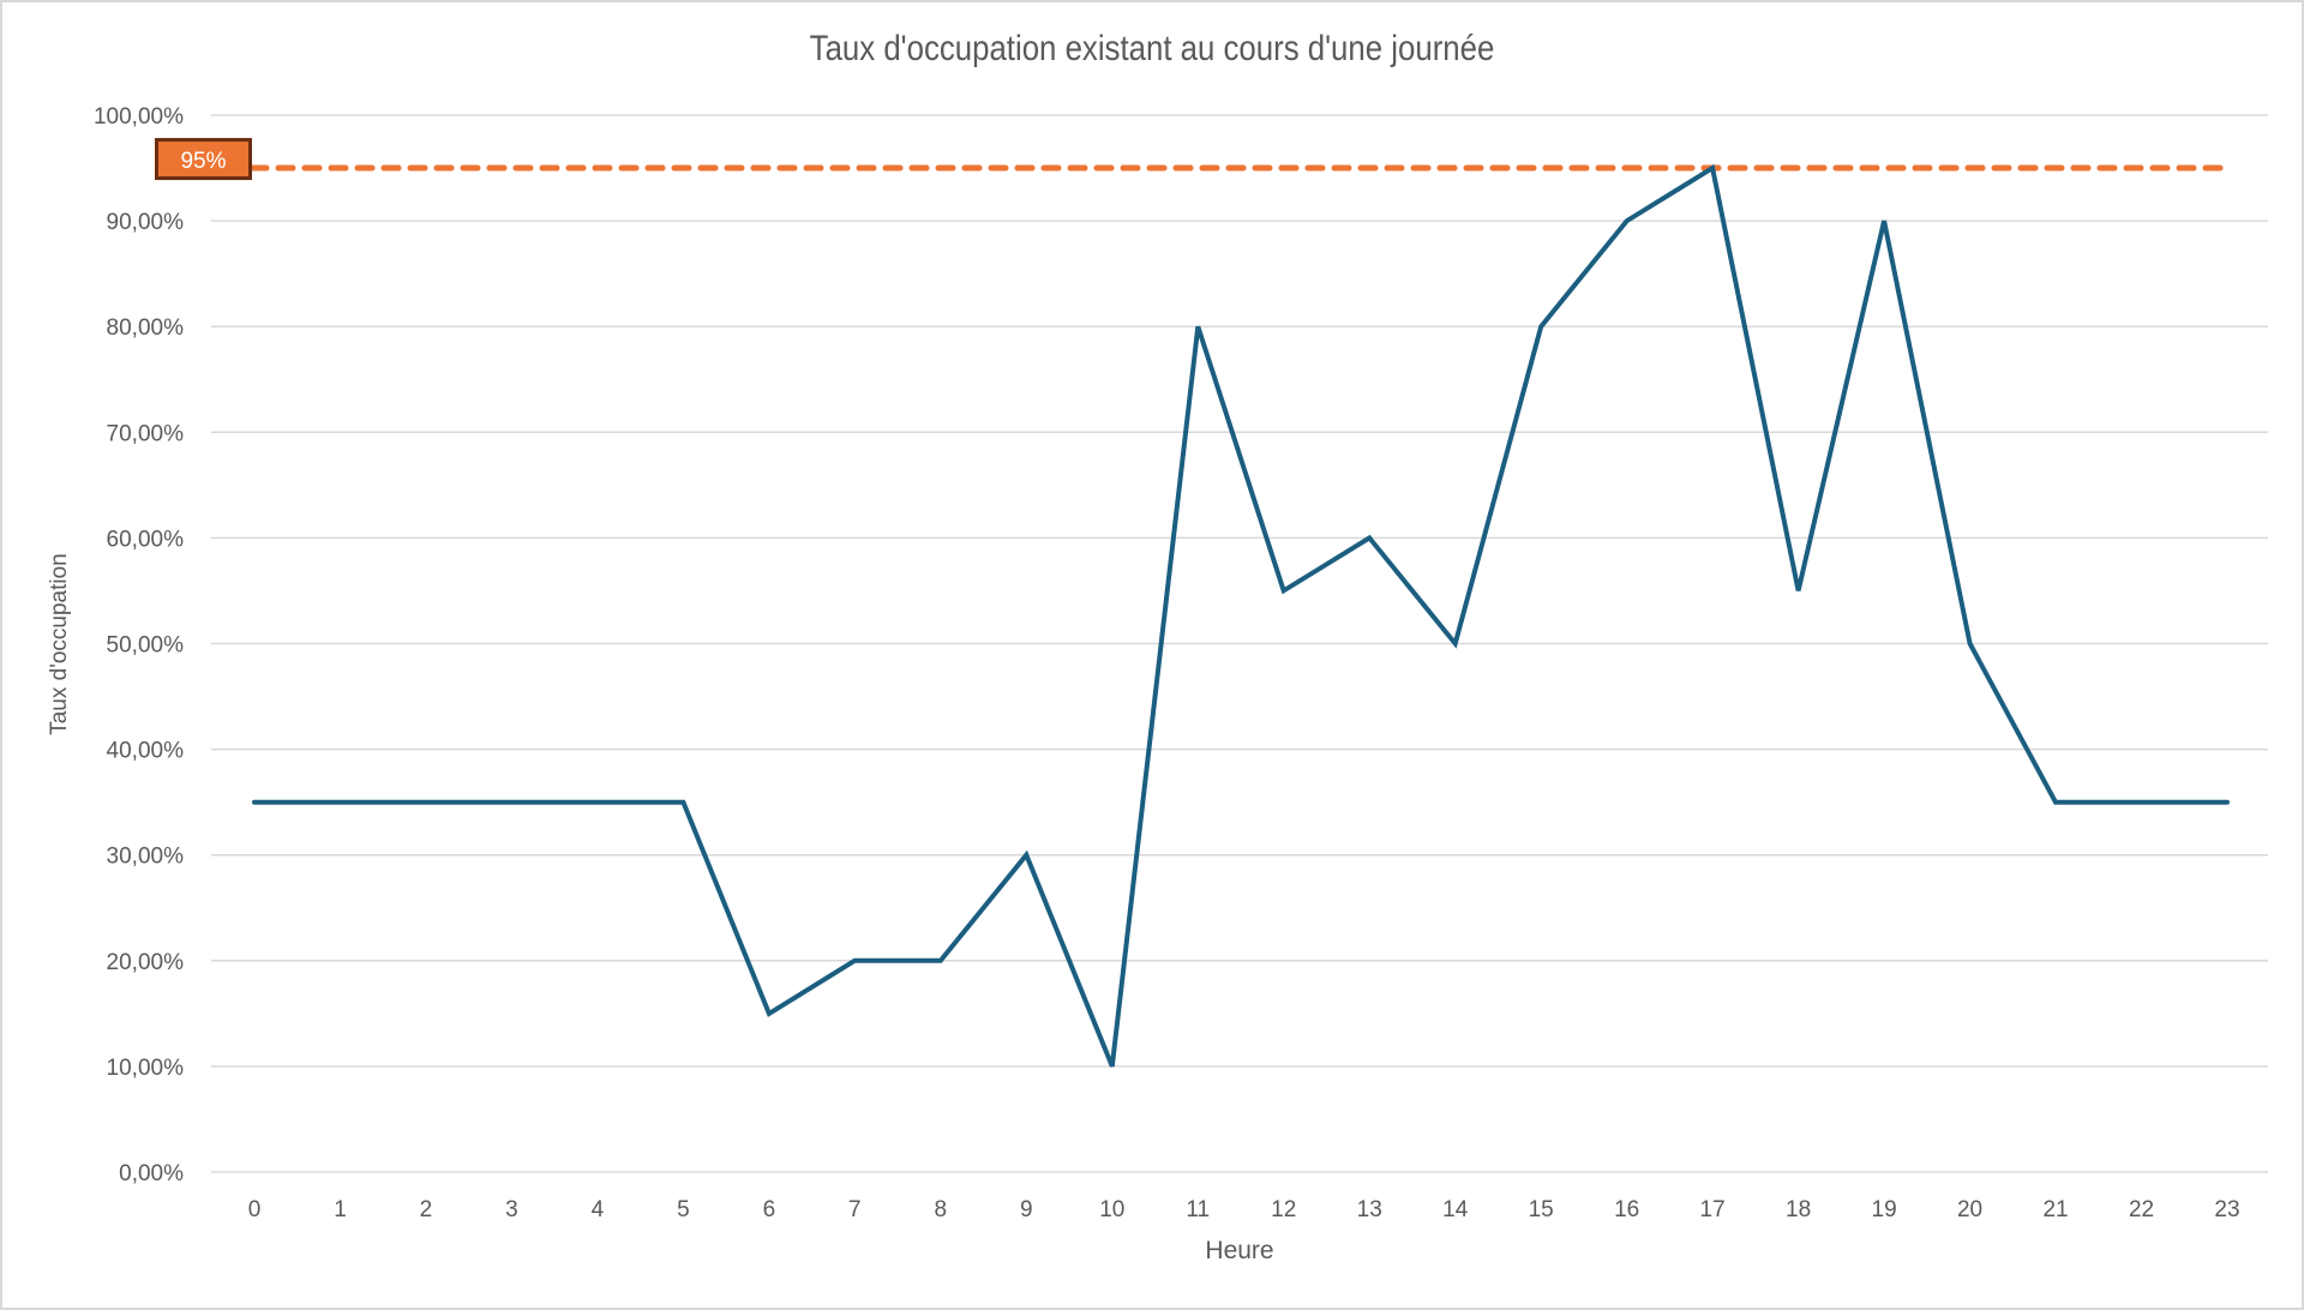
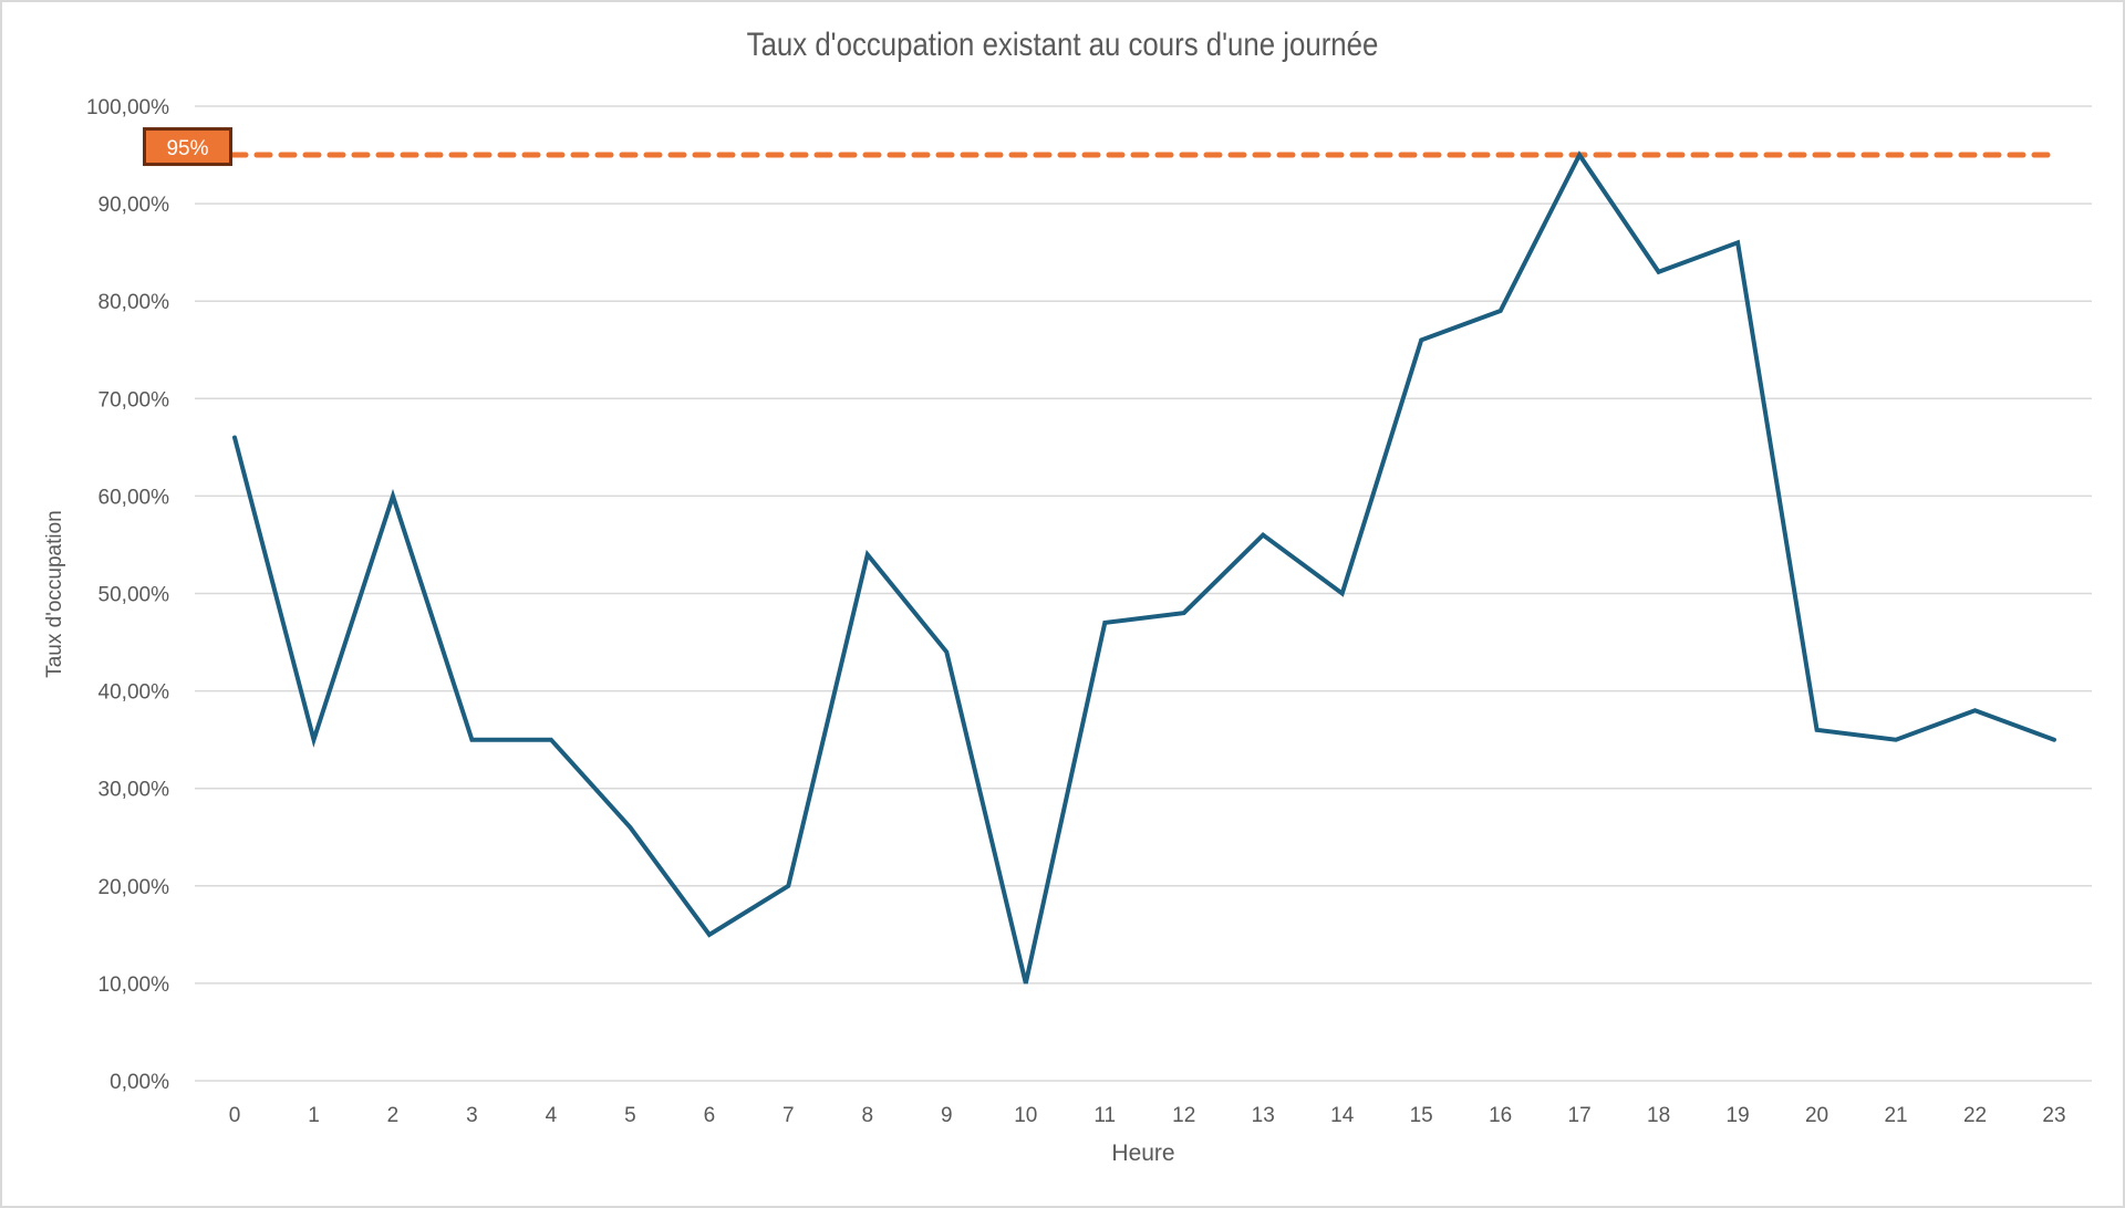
0: 35% -> 66%
2: 35% -> 60%
5: 35% -> 26%
8: 20% -> 54%
9: 30% -> 44%
11: 80% -> 47%
12: 55% -> 48%
13: 60% -> 56%
15: 80% -> 76%
16: 90% -> 79%
18: 55% -> 83%
19: 90% -> 86%
20: 50% -> 36%
22: 35% -> 38%
